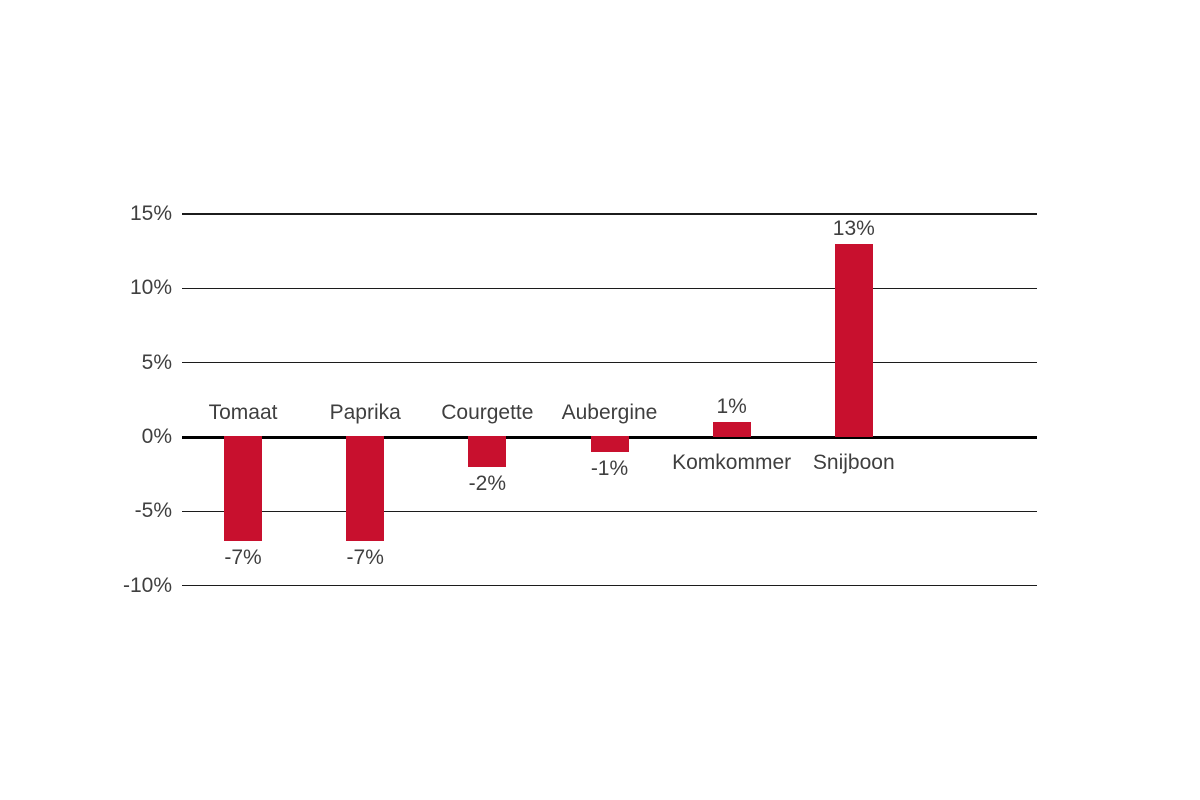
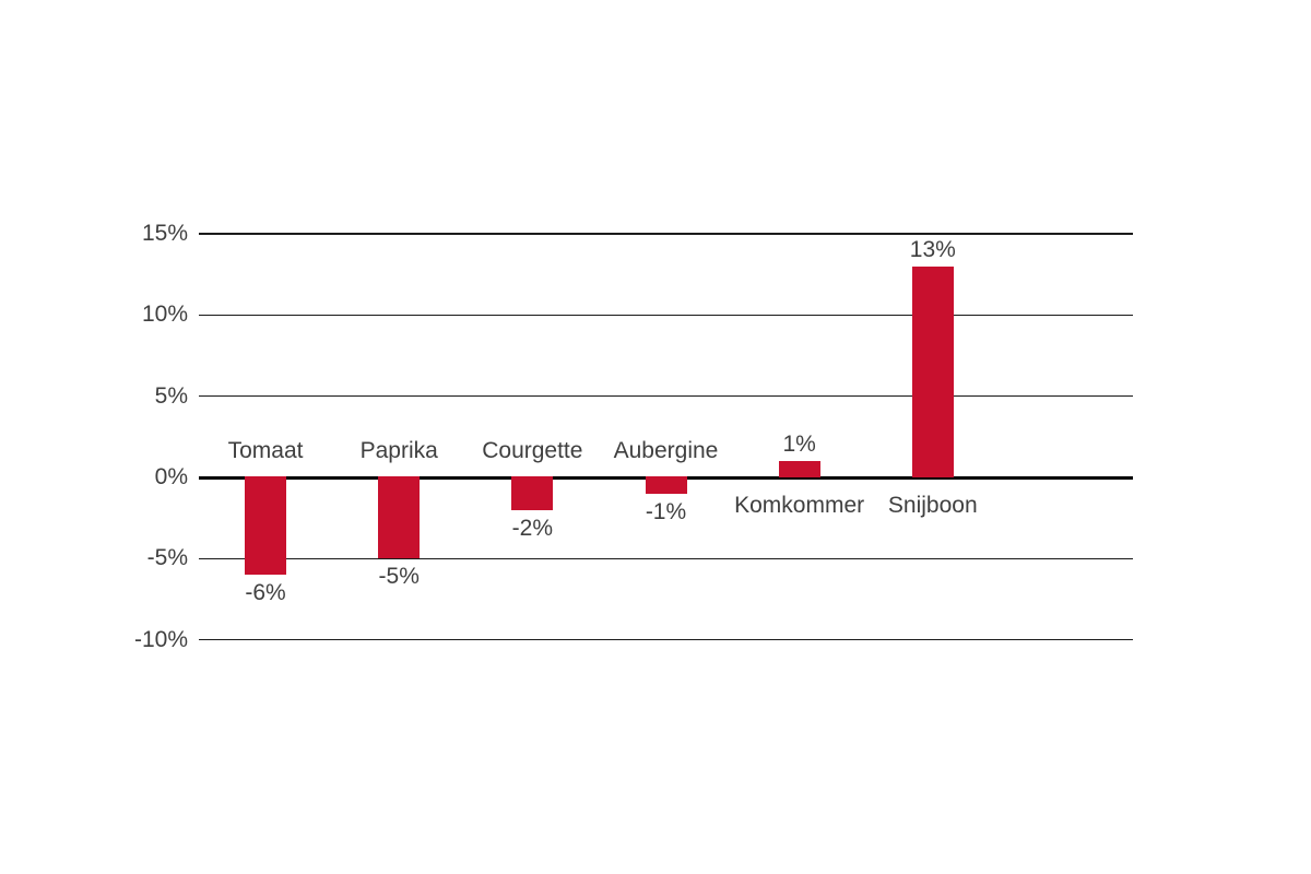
Tomaat: -7% -> -6%
Paprika: -7% -> -5%
